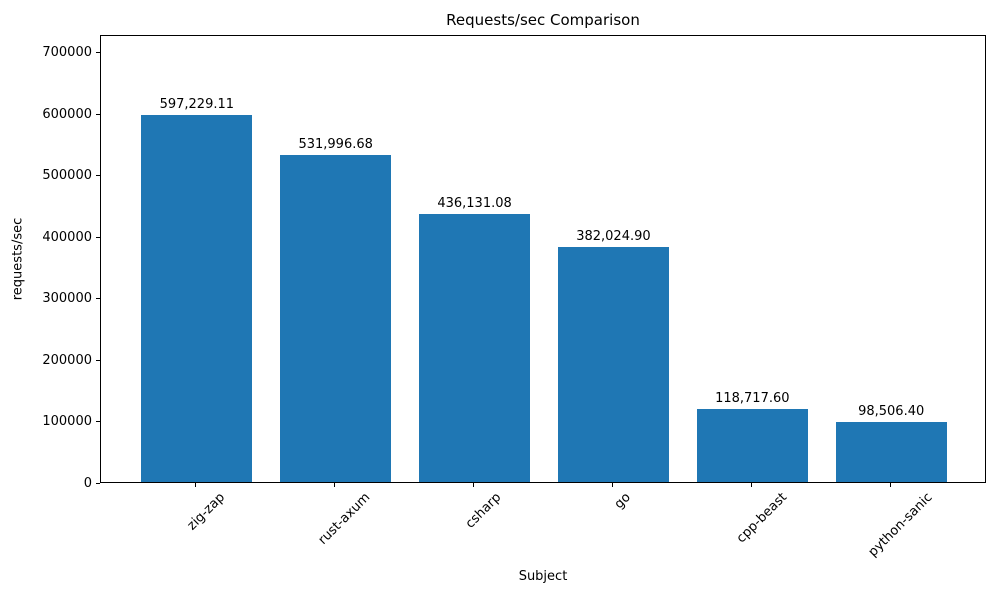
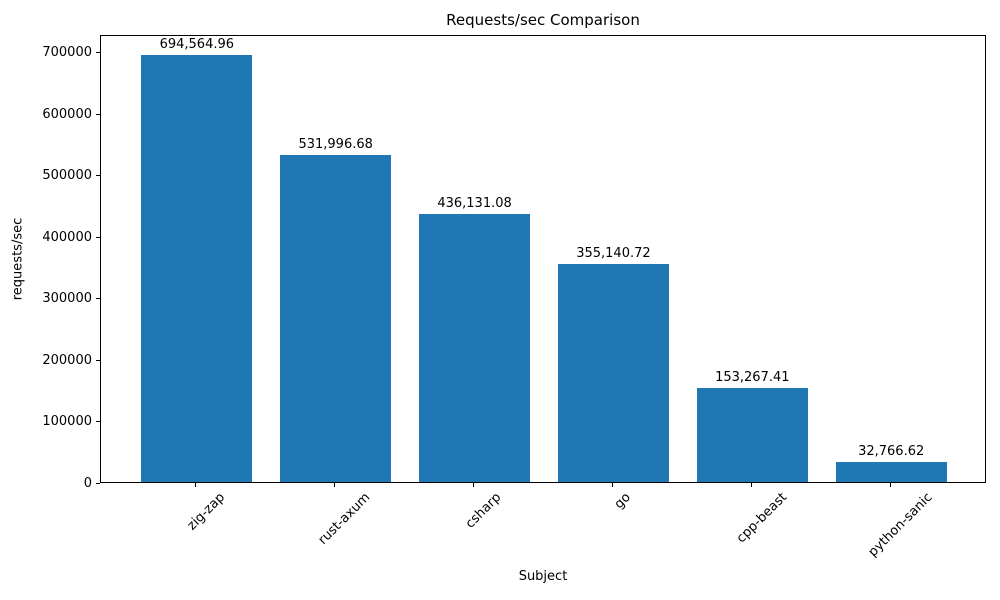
zig-zap: 597,229.11 -> 694,564.96
go: 382,024.90 -> 355,140.72
cpp-beast: 118,717.60 -> 153,267.41
python-sanic: 98,506.40 -> 32,766.62
